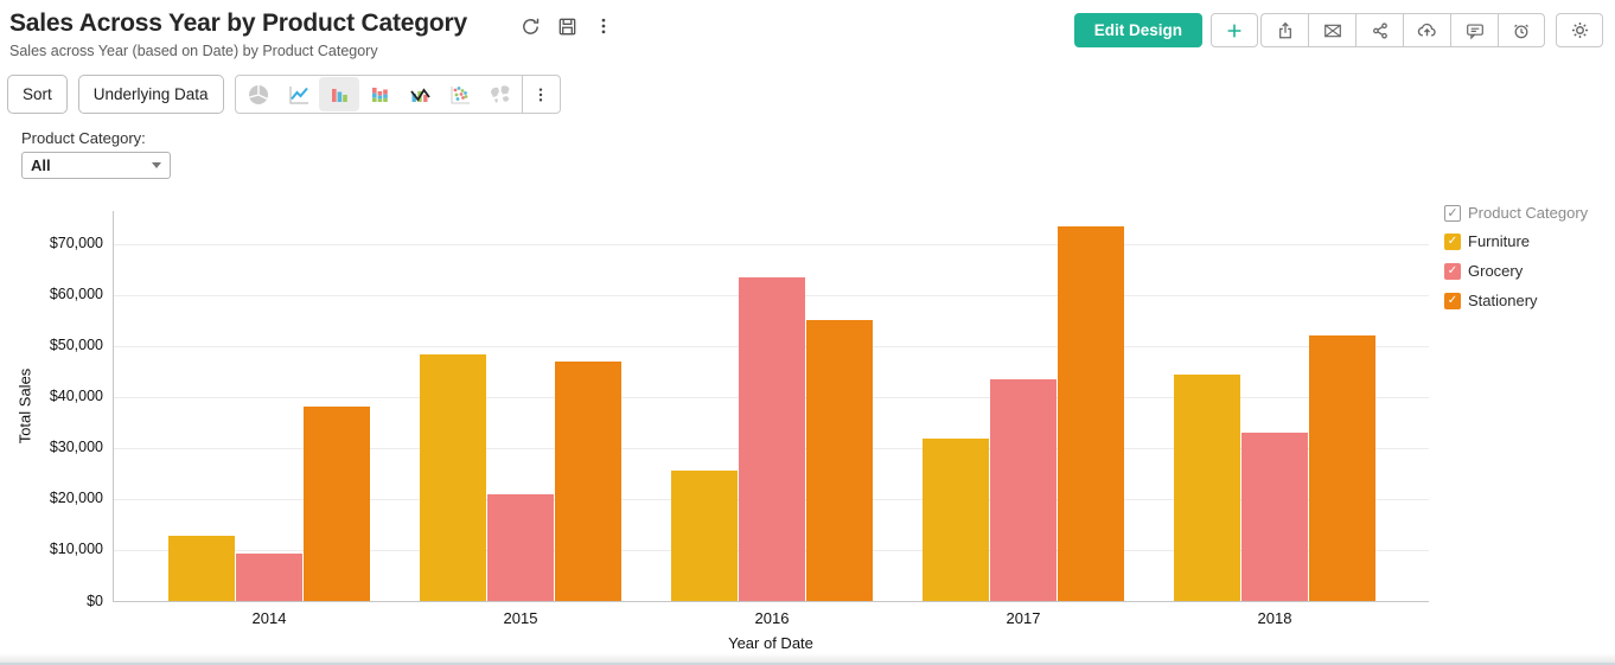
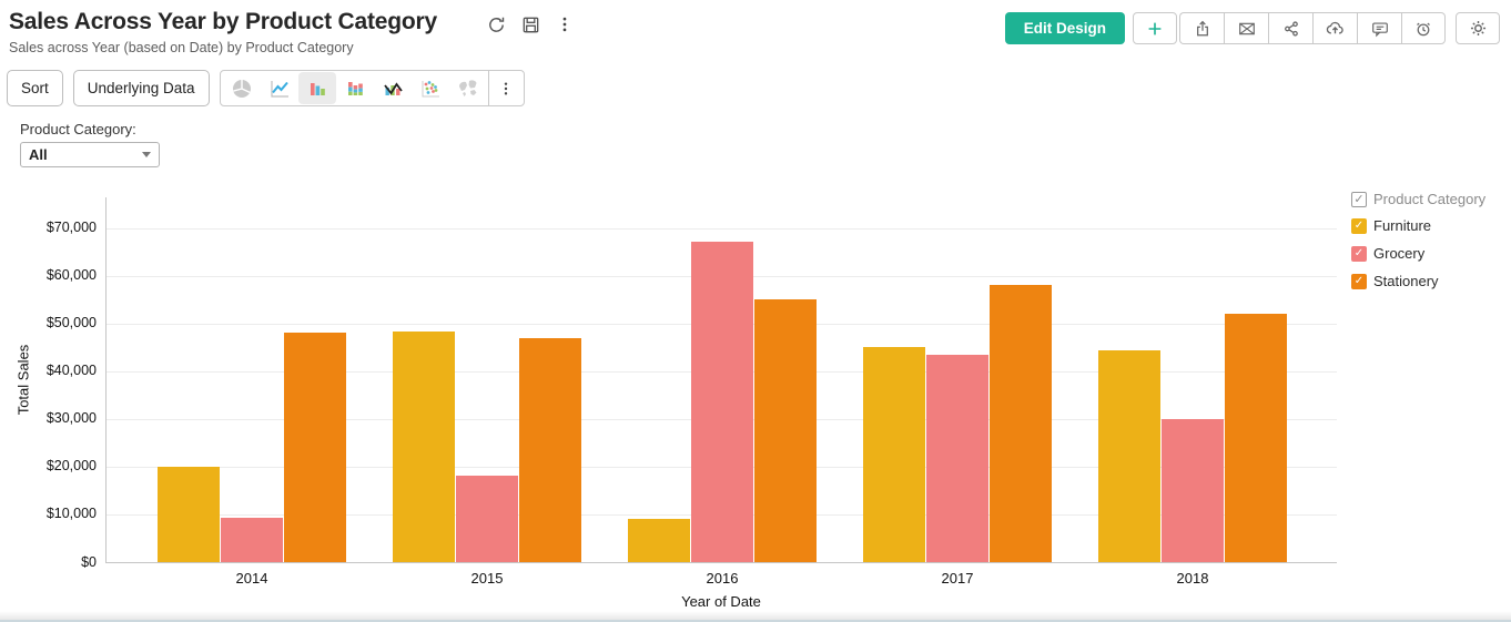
Furniture/2014: $13000 -> $20000
Stationery/2014: $38000 -> $48000
Grocery/2015: $21000 -> $18000
Furniture/2016: $26000 -> $9000
Grocery/2016: $64000 -> $67000
Furniture/2017: $32000 -> $45000
Stationery/2017: $74000 -> $58000
Grocery/2018: $33000 -> $30000
